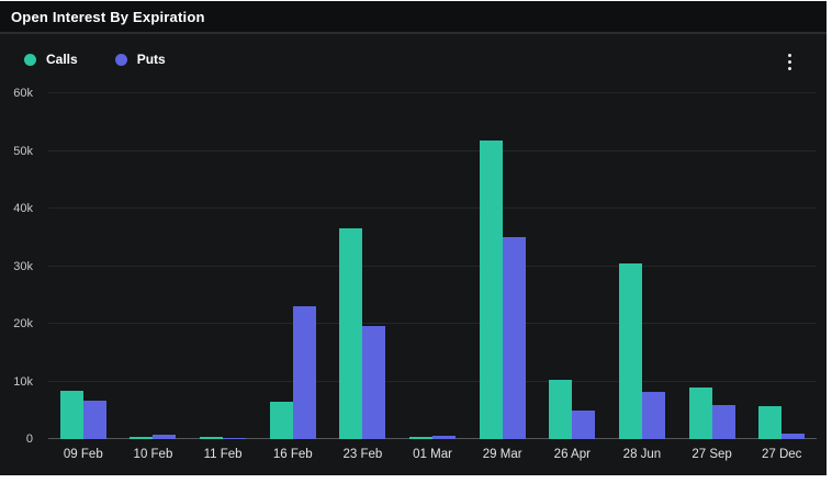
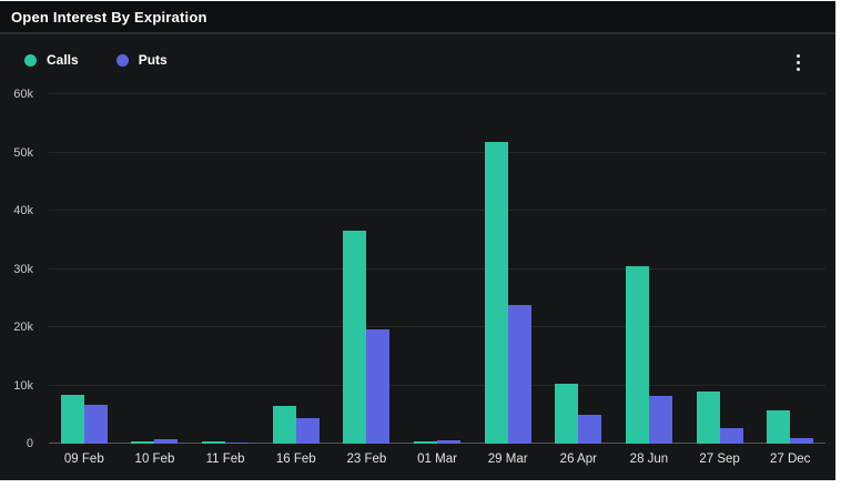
Puts/16 Feb: 23k -> 4k
Puts/29 Mar: 35k -> 24k
Puts/27 Sep: 6k -> 3k
